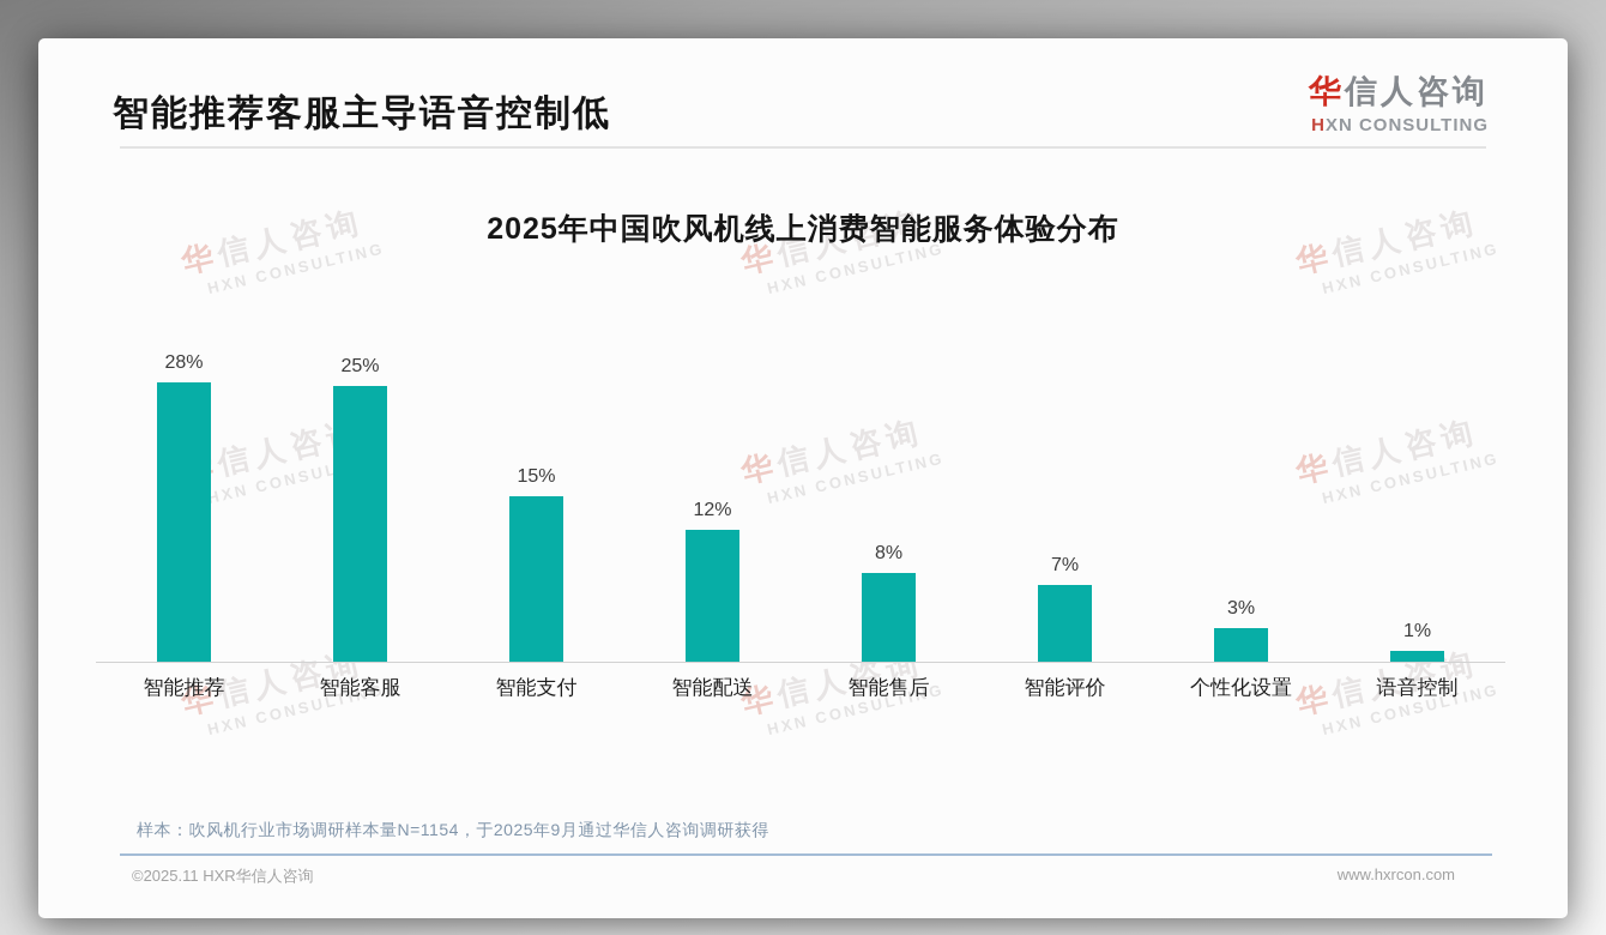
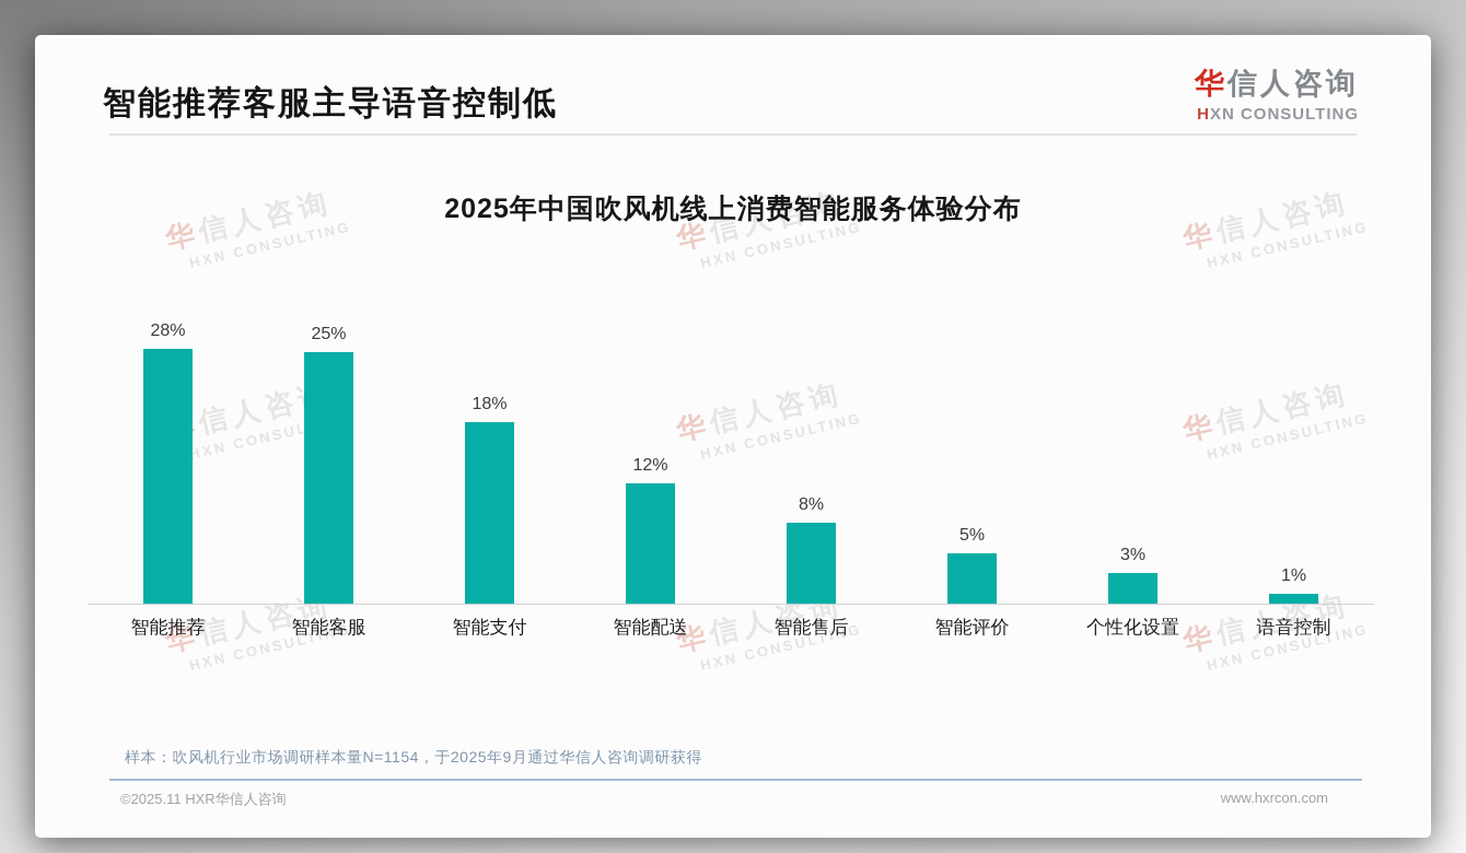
智能支付: 15% -> 18%
智能评价: 7% -> 5%
